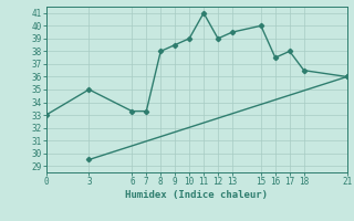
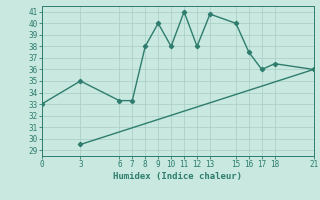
9: 38.5 -> 40.0
10: 39.0 -> 38.0
12: 39.0 -> 38.0
13: 39.5 -> 40.8
17: 38.0 -> 36.0
